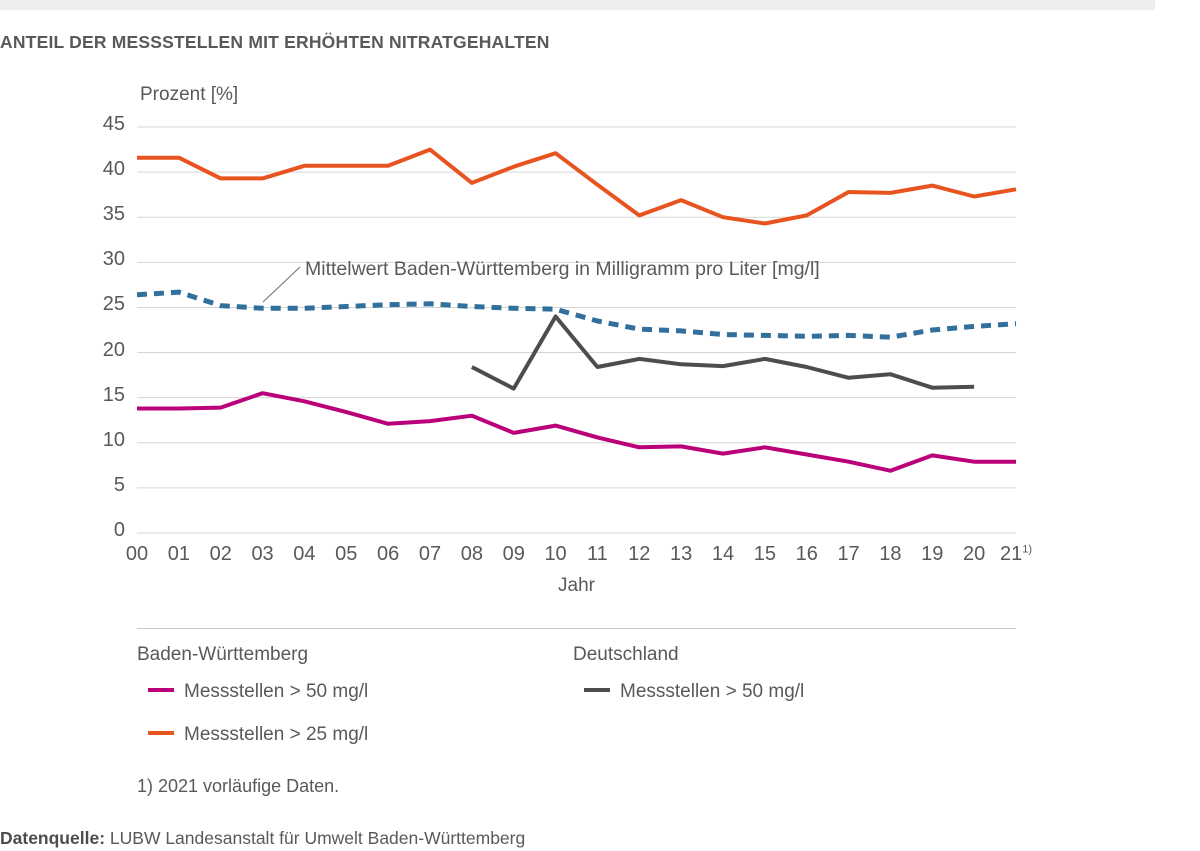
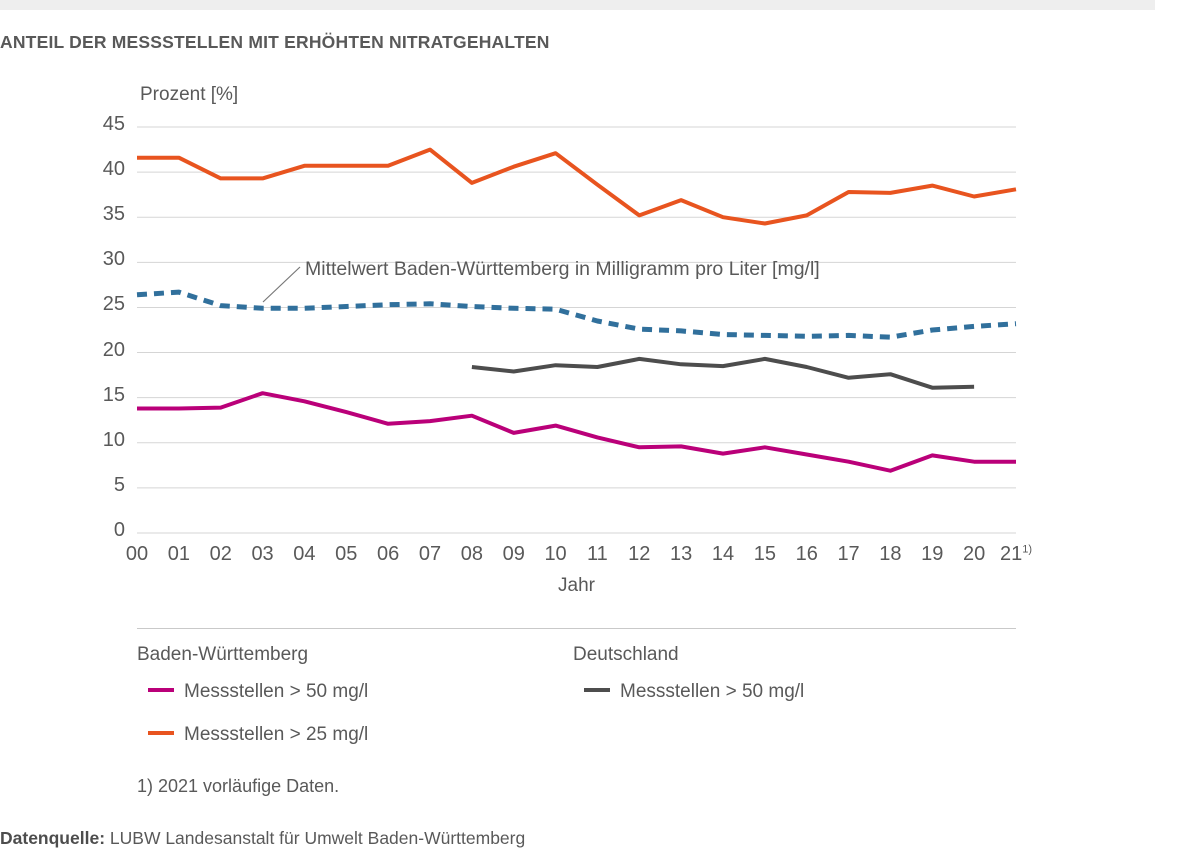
Deutschland Messstellen > 50 mg/l/09: 16 -> 18
Deutschland Messstellen > 50 mg/l/10: 24 -> 19
